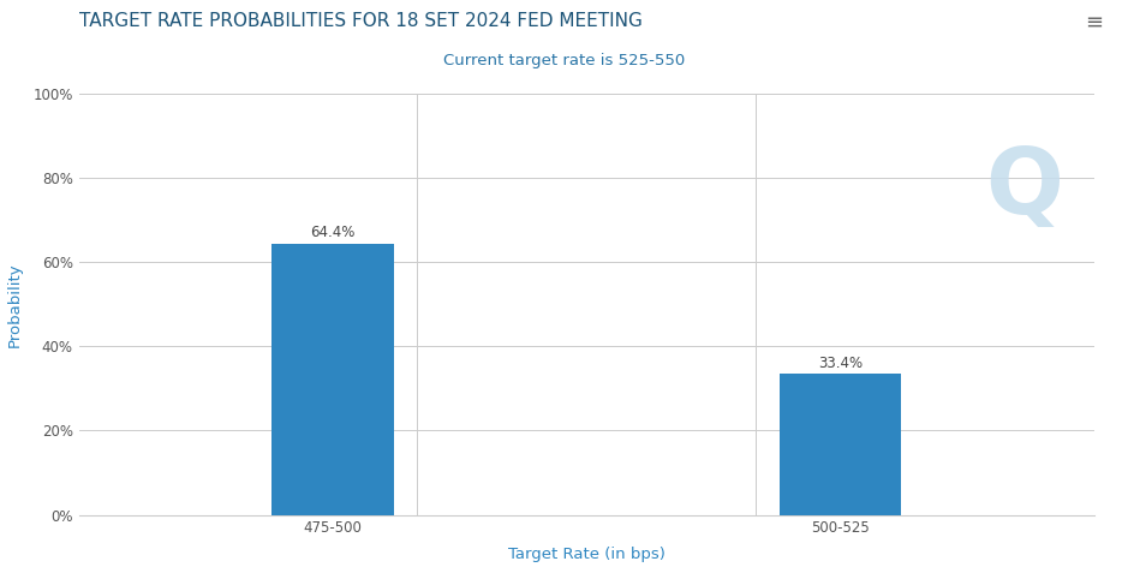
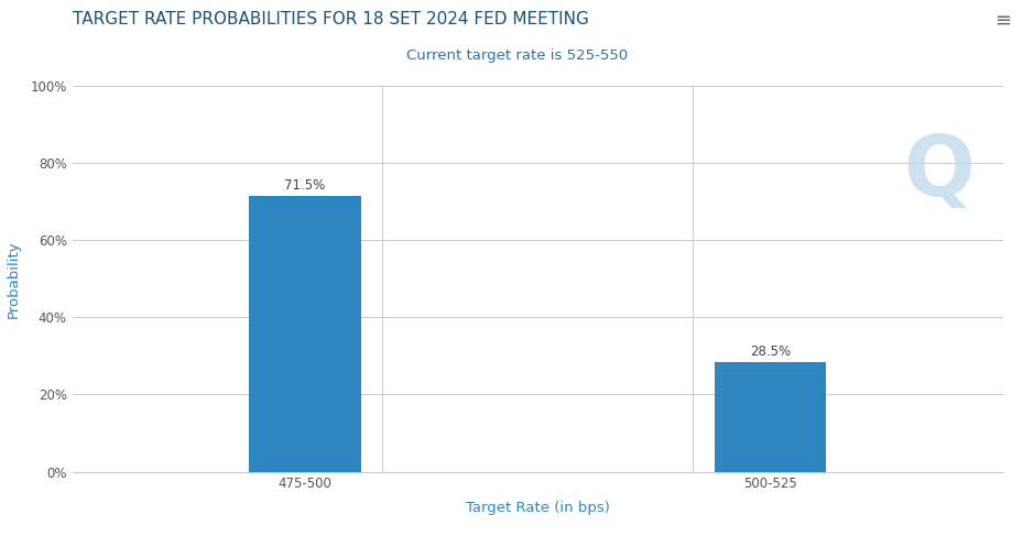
475-500: 64.4% -> 71.5%
500-525: 33.4% -> 28.5%
